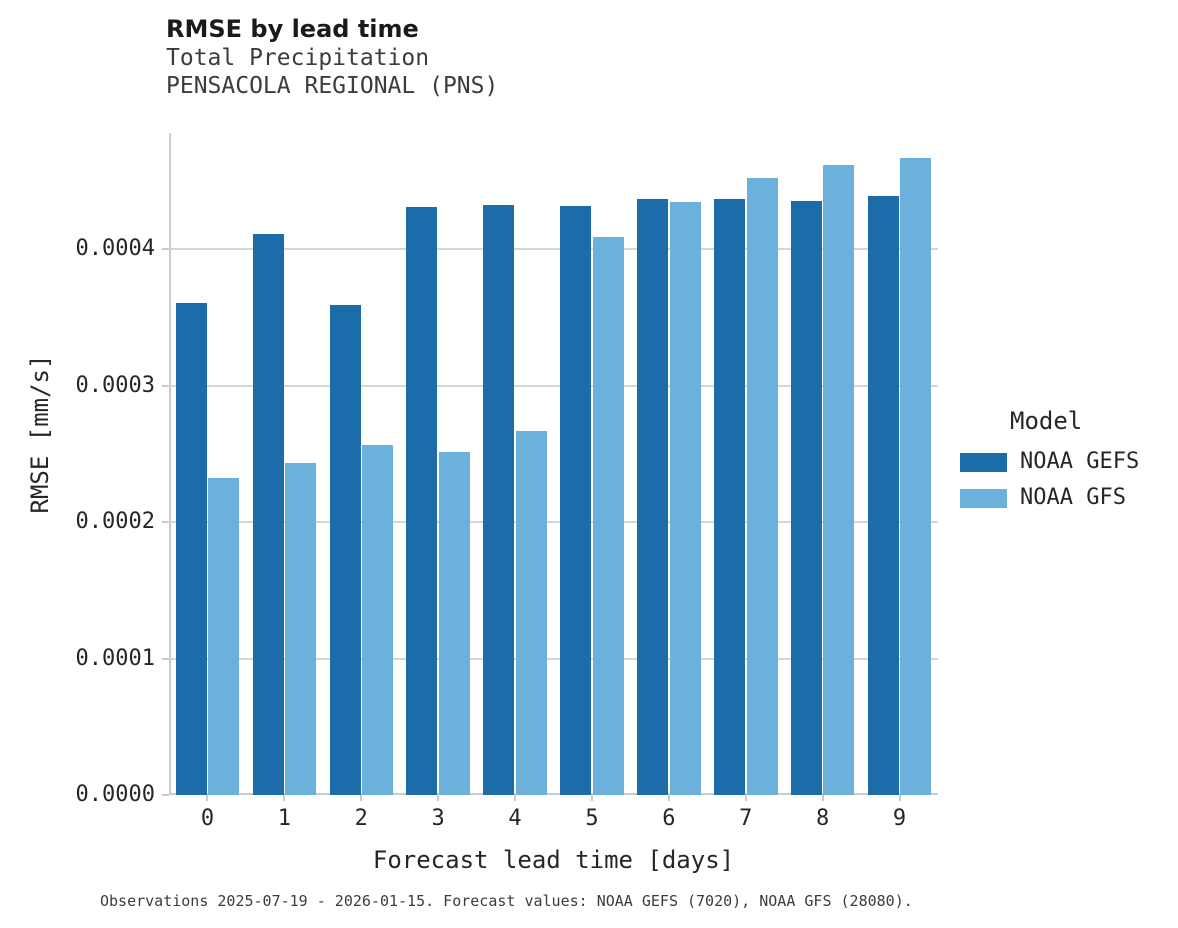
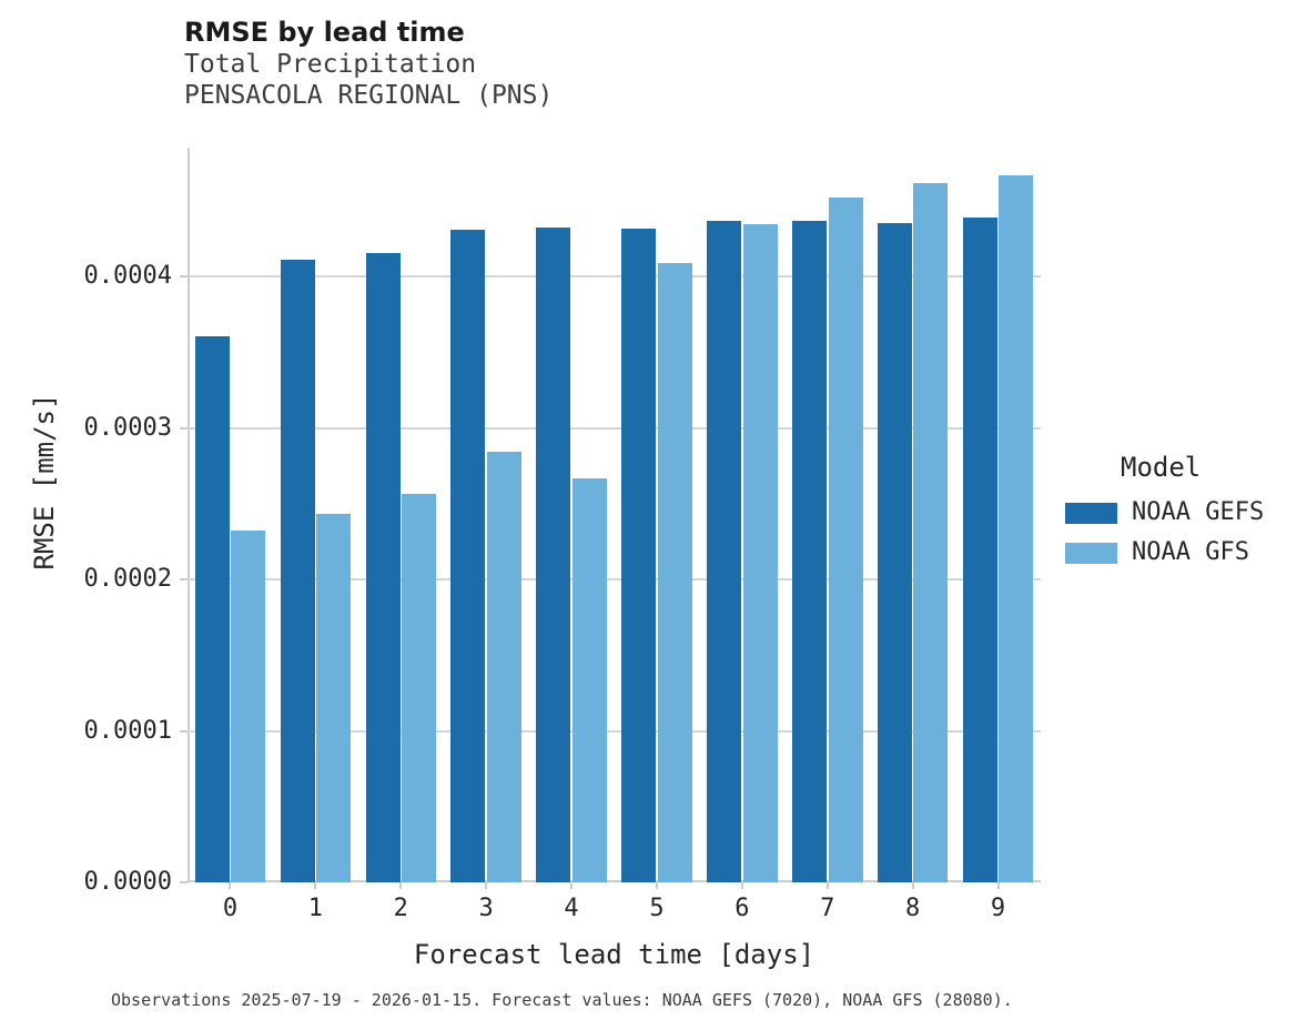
NOAA GEFS/2: 0.000359 -> 0.000416
NOAA GFS/3: 0.000251 -> 0.000284
